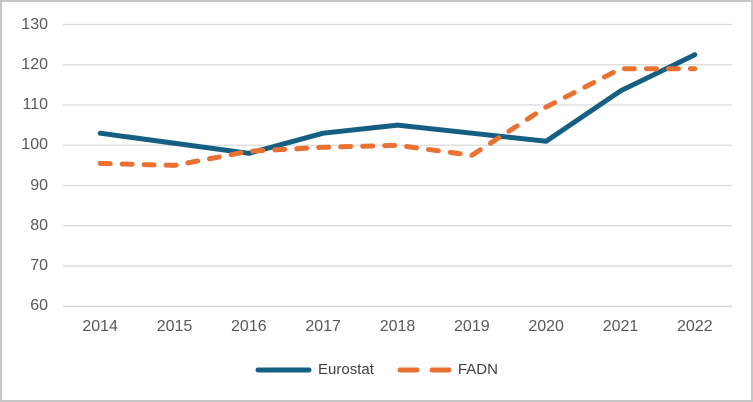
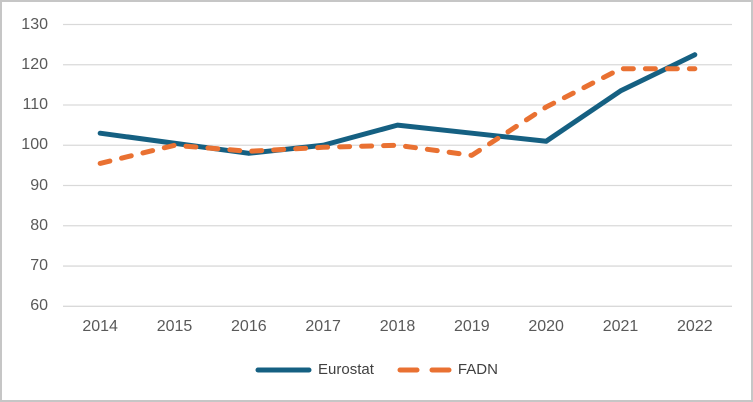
FADN/2015: 95 -> 100
Eurostat/2017: 103 -> 100
